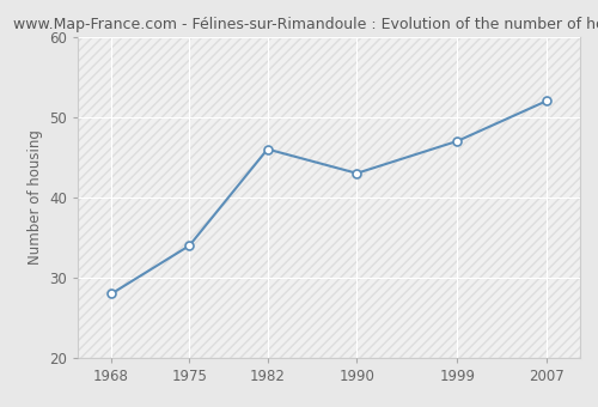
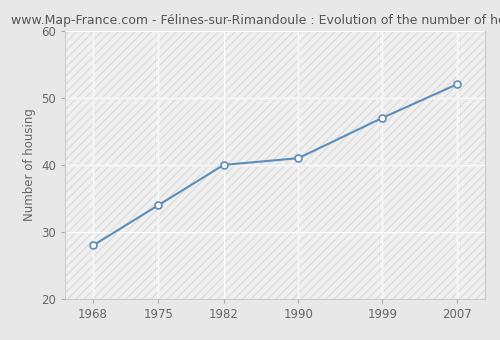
1982: 46 -> 40
1990: 43 -> 41
